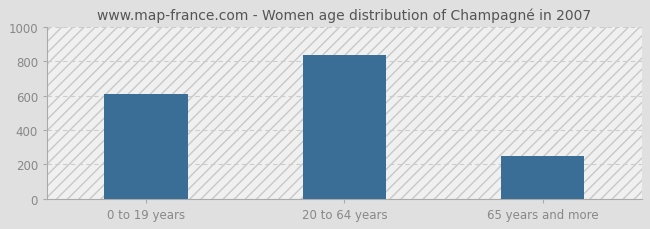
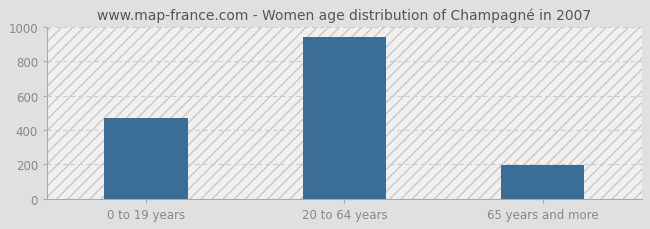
0 to 19 years: 610 -> 470
20 to 64 years: 840 -> 940
65 years and more: 250 -> 200
